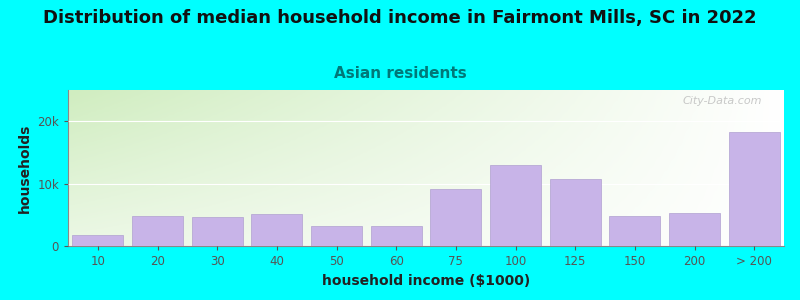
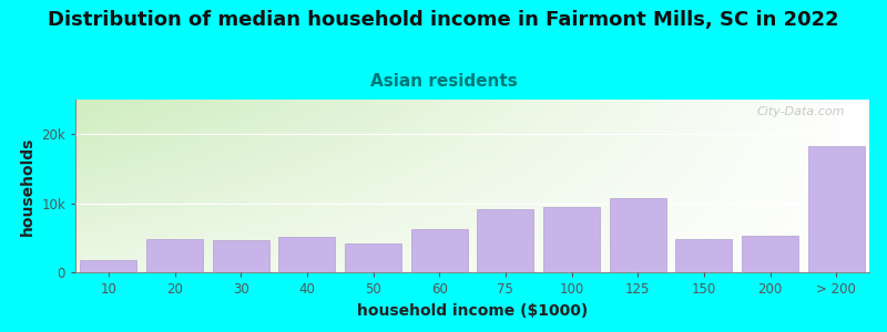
50: 3.2k -> 4.2k
60: 3.2k -> 6.2k
100: 13.0k -> 9.5k
